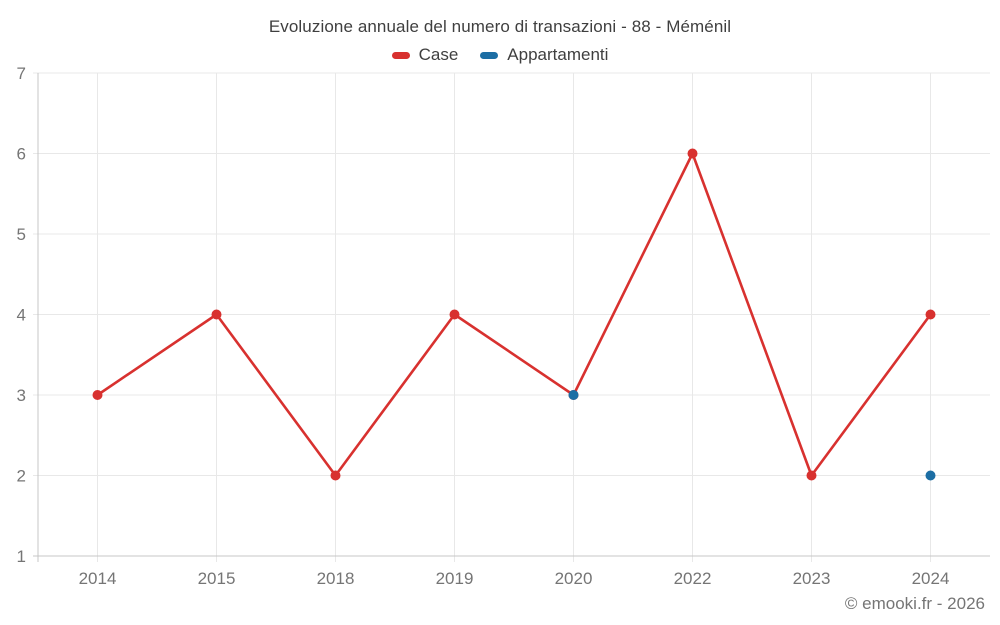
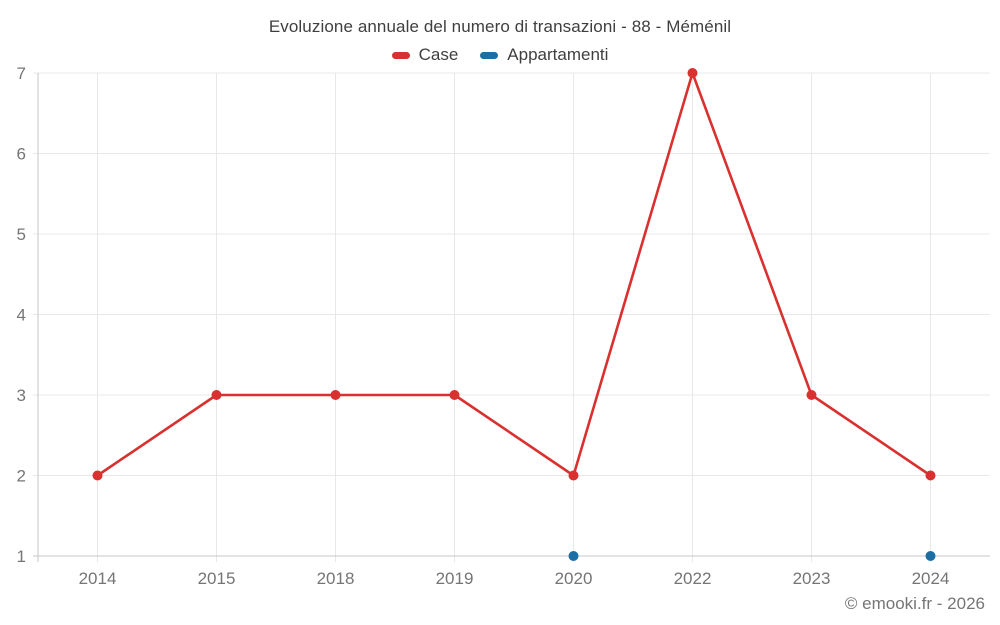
Case/2014: 3 -> 2
Case/2015: 4 -> 3
Case/2018: 2 -> 3
Case/2019: 4 -> 3
Case/2020: 3 -> 2
Appartamenti/2020: 3 -> 1
Case/2022: 6 -> 7
Case/2023: 2 -> 3
Case/2024: 4 -> 2
Appartamenti/2024: 2 -> 1
